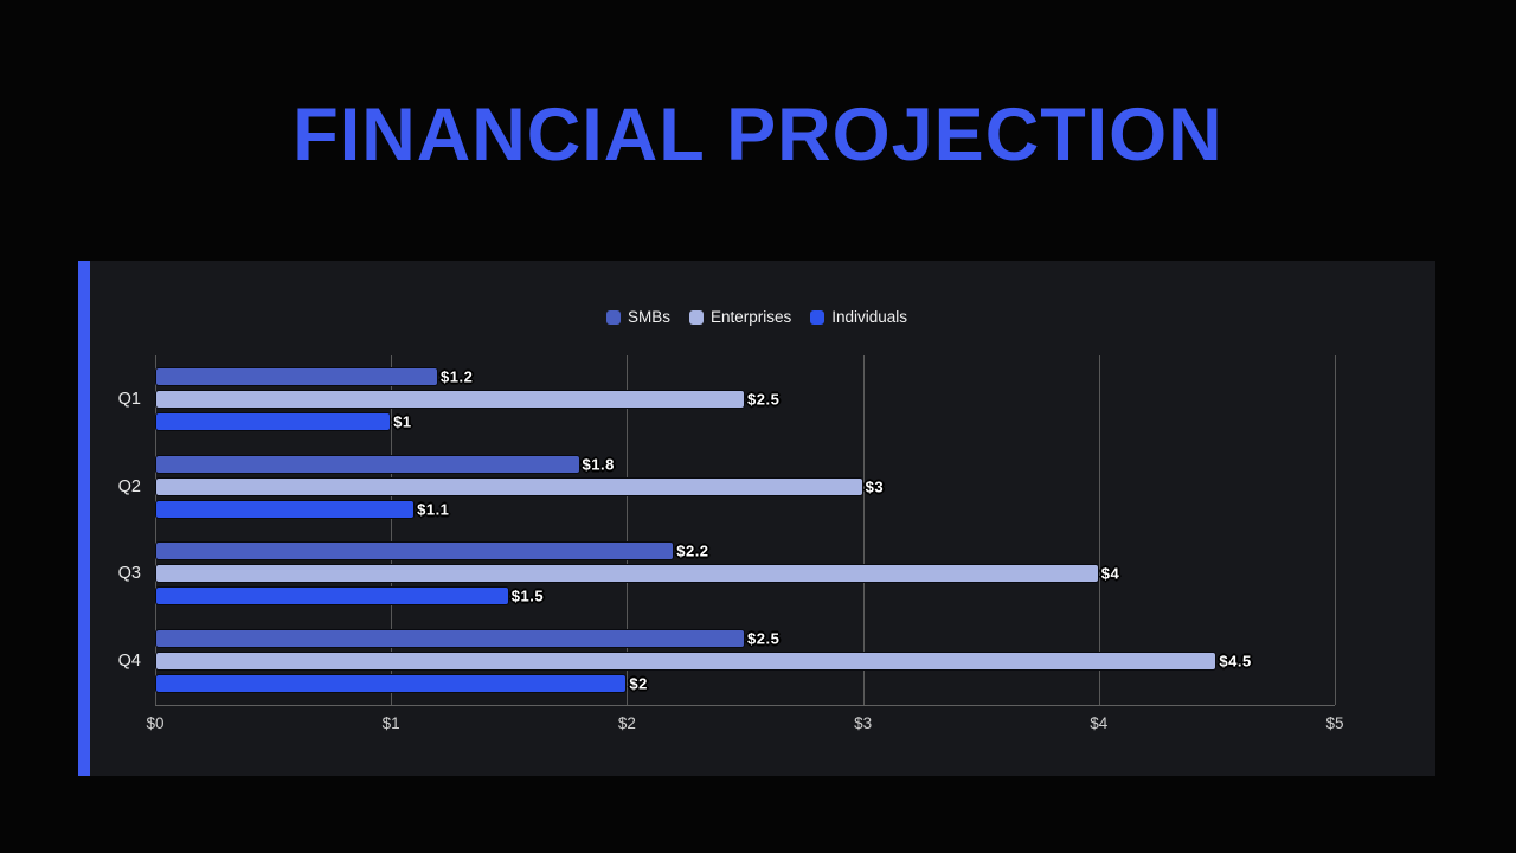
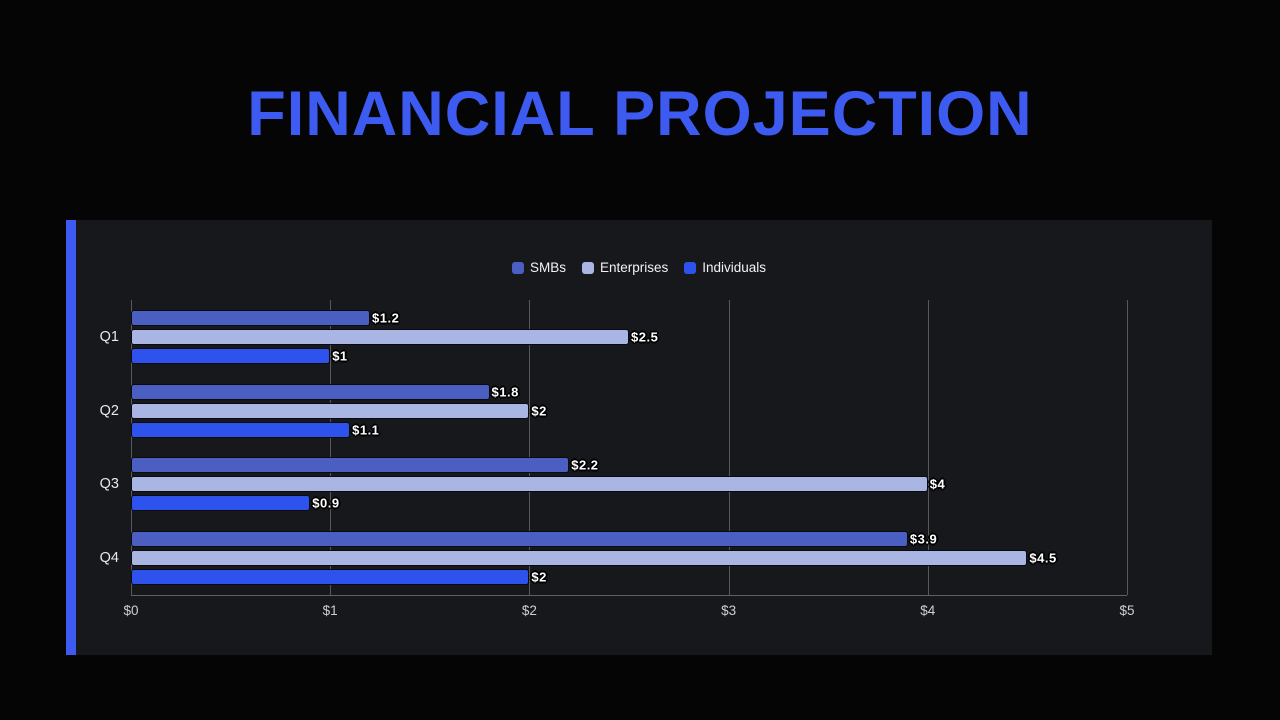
Enterprises/Q2: $3 -> $2
Individuals/Q3: $1.5 -> $0.9
SMBs/Q4: $2.5 -> $3.9
